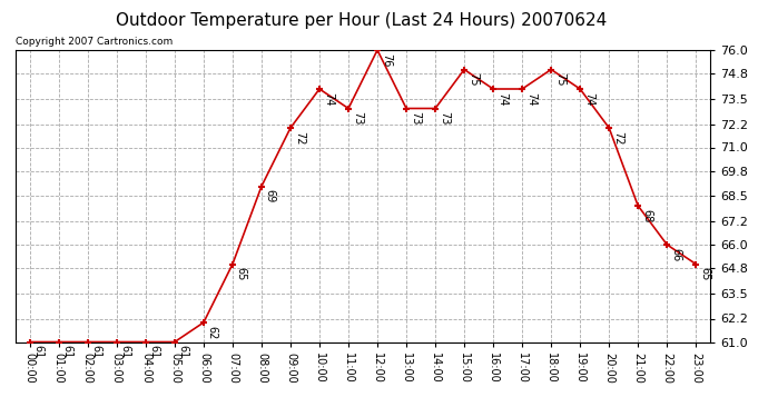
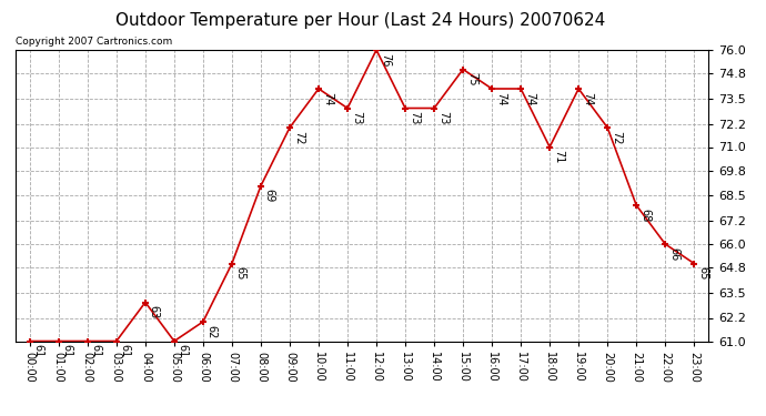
04:00: 61 -> 63
18:00: 75 -> 71
